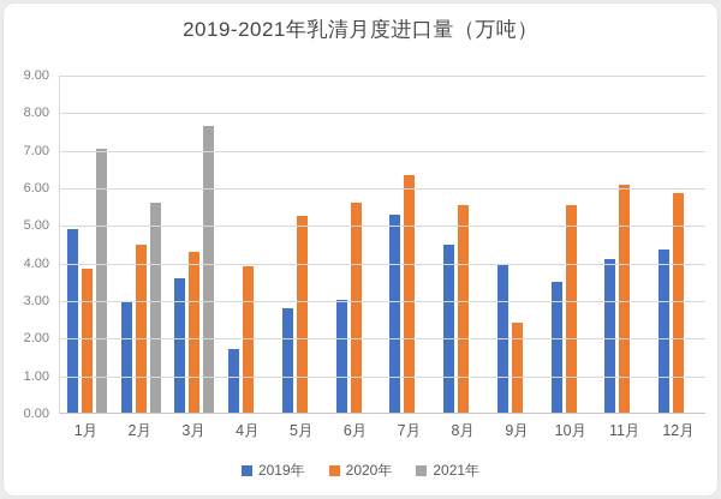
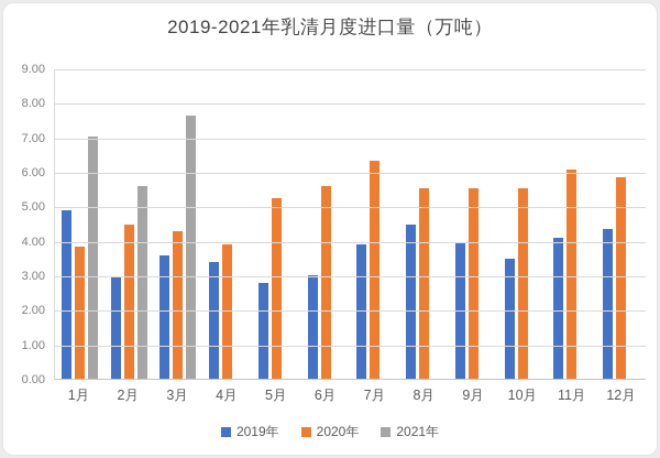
2019年/4月: 1.7 -> 3.4
2019年/7月: 5.3 -> 3.9
2020年/9月: 2.4 -> 5.5
